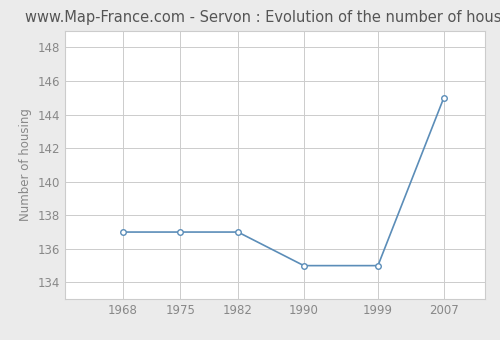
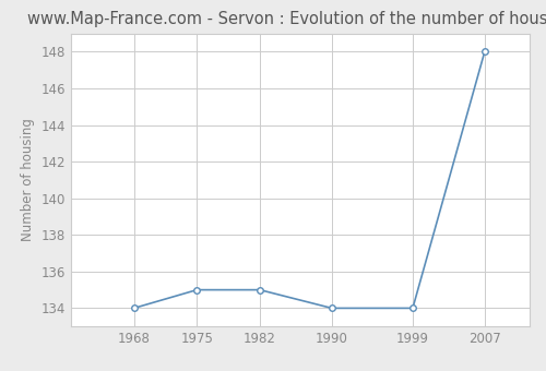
1968: 137 -> 134
1975: 137 -> 135
1982: 137 -> 135
1990: 135 -> 134
1999: 135 -> 134
2007: 145 -> 148
